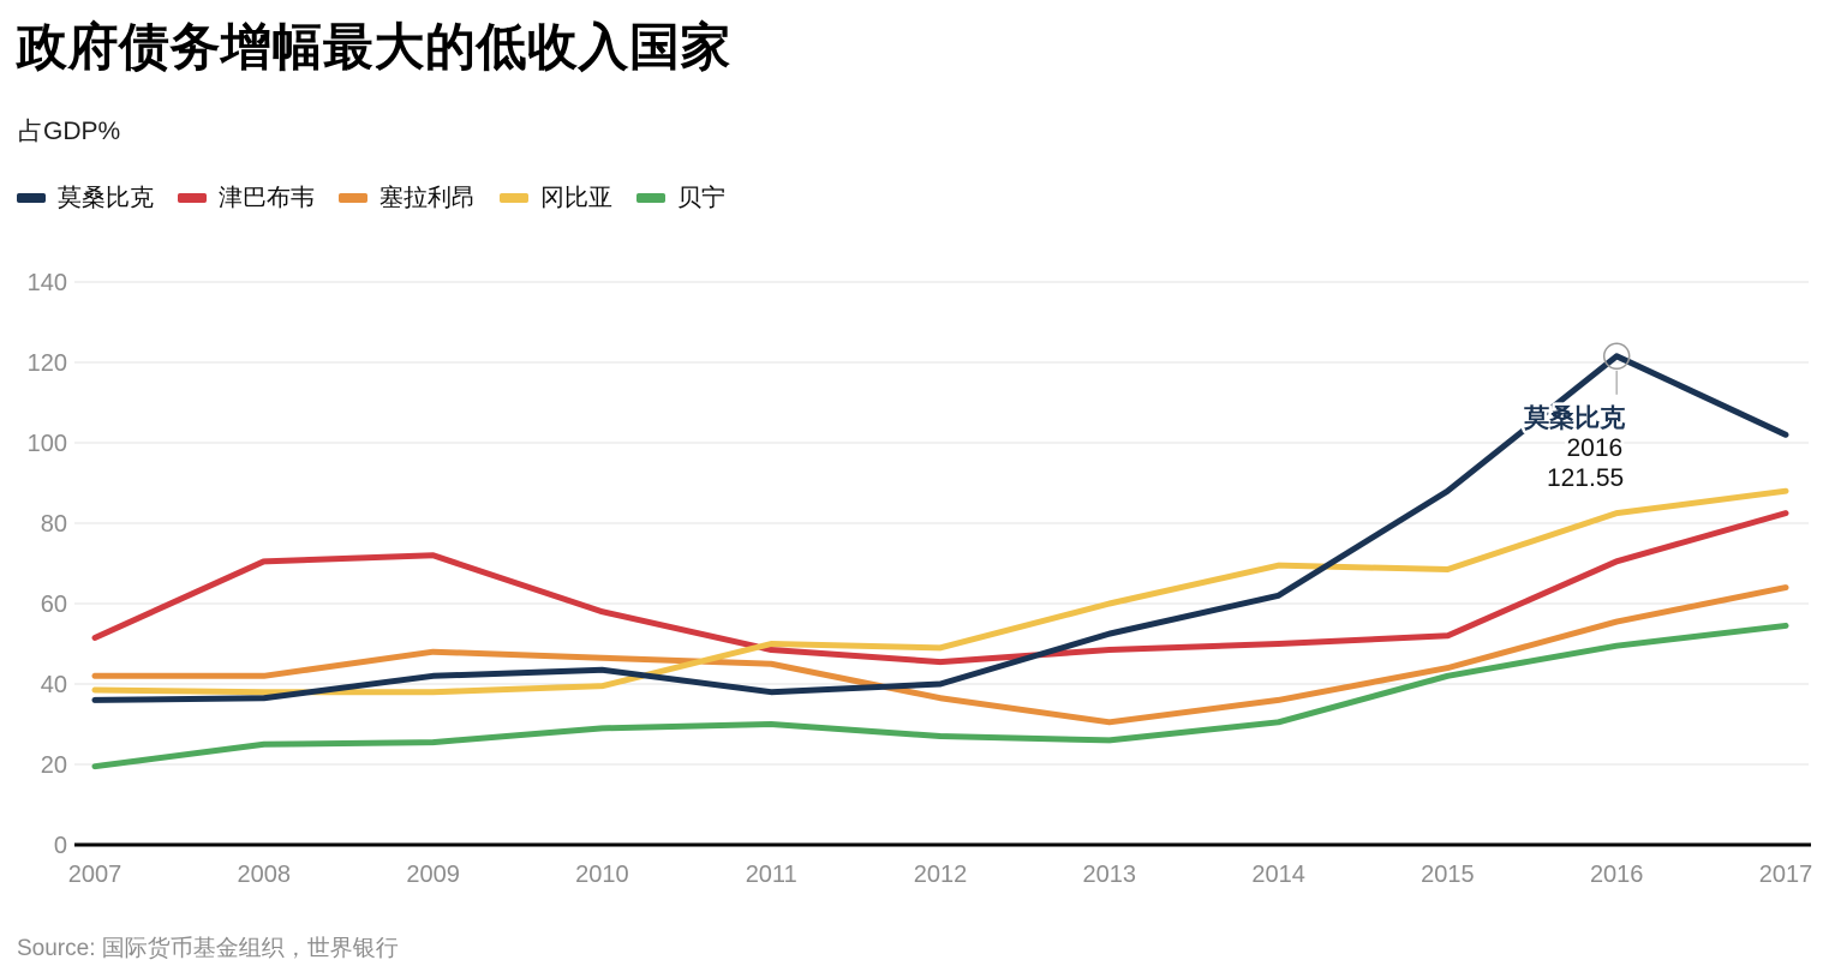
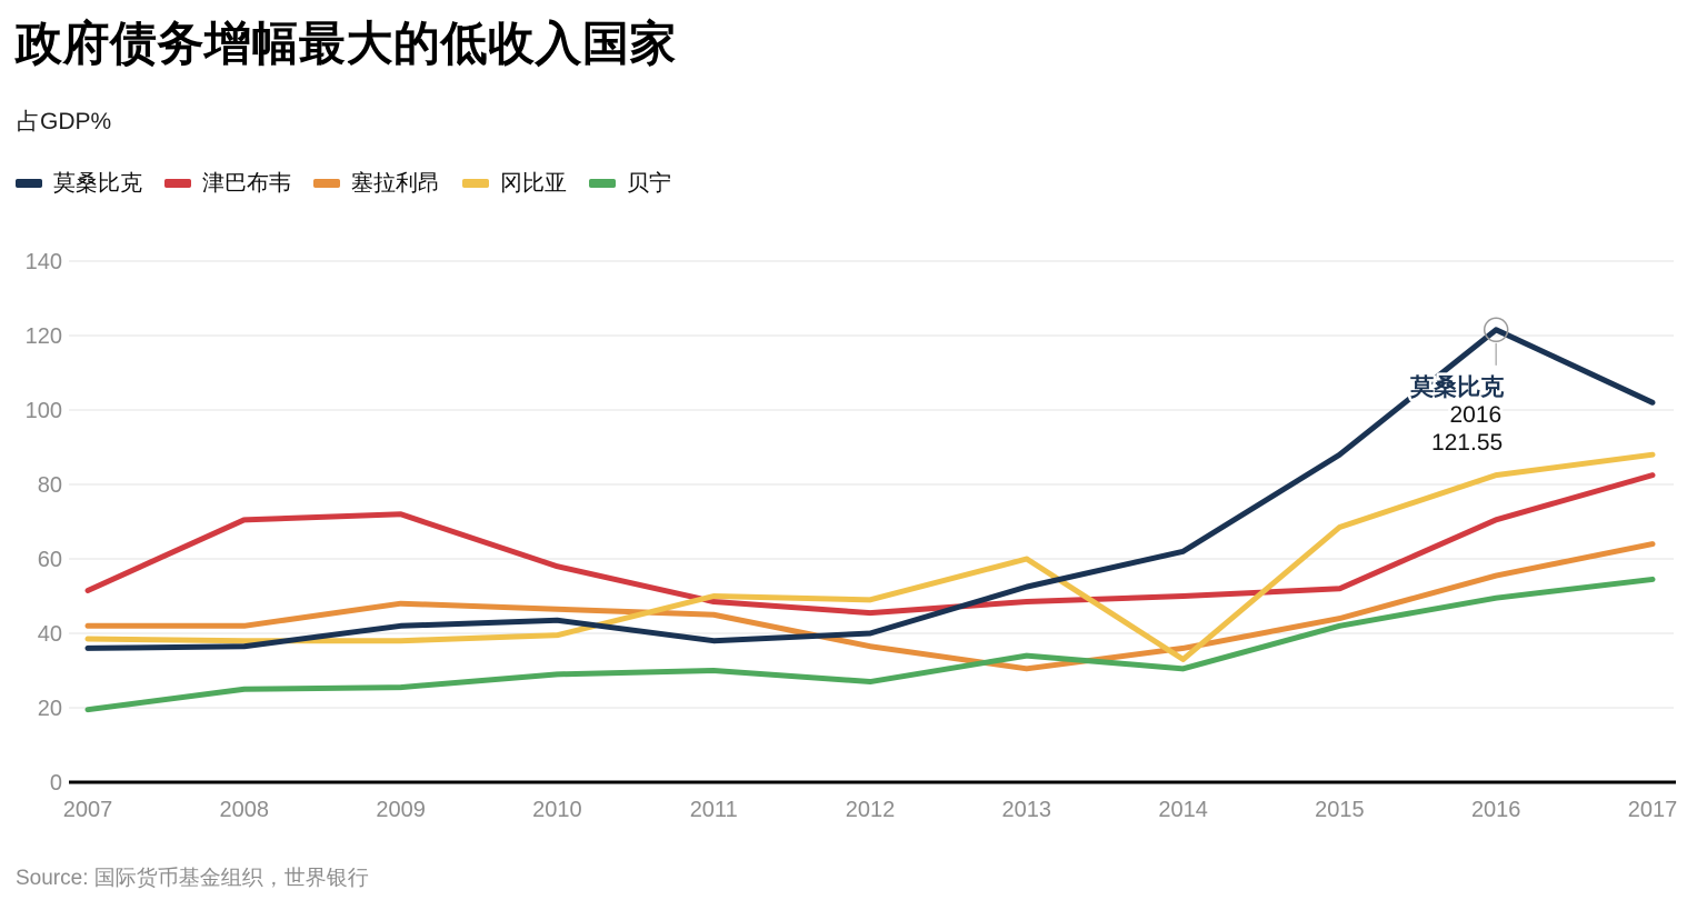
贝宁/2013: 26 -> 34
冈比亚/2014: 70 -> 33
